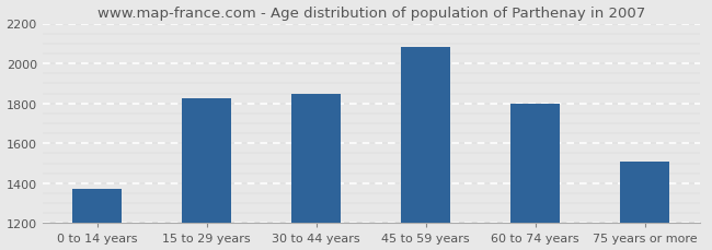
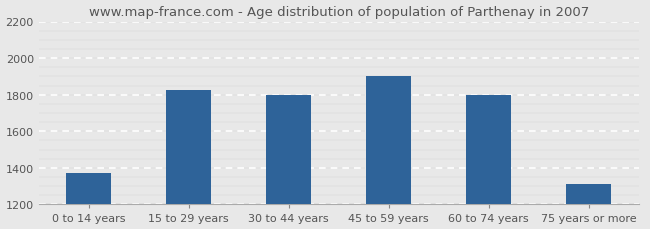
30 to 44 years: 1840 -> 1800
45 to 59 years: 2080 -> 1900
75 years or more: 1510 -> 1310
